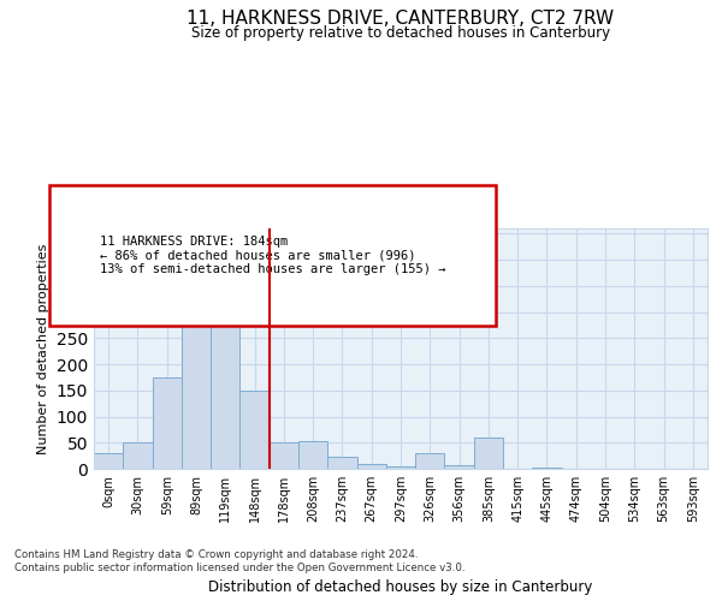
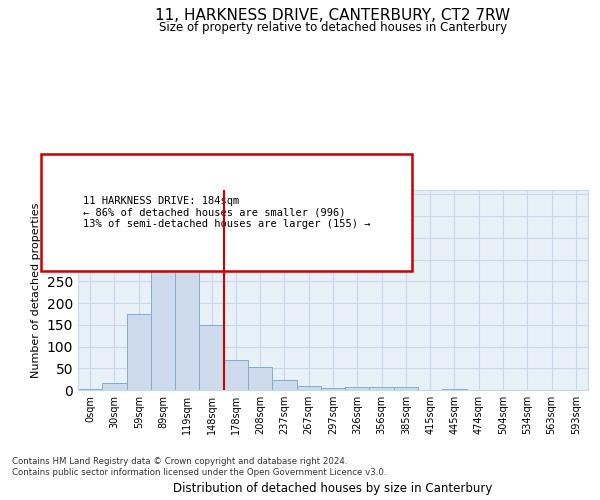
0sqm: 30 -> 2
30sqm: 50 -> 17
178sqm: 50 -> 70
326sqm: 30 -> 6
385sqm: 60 -> 7
